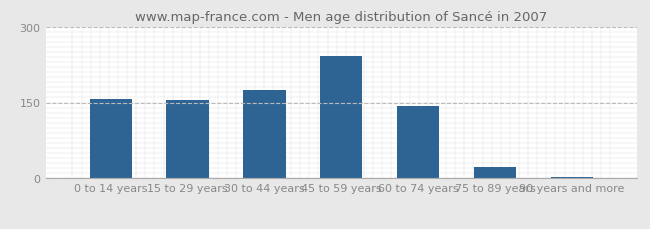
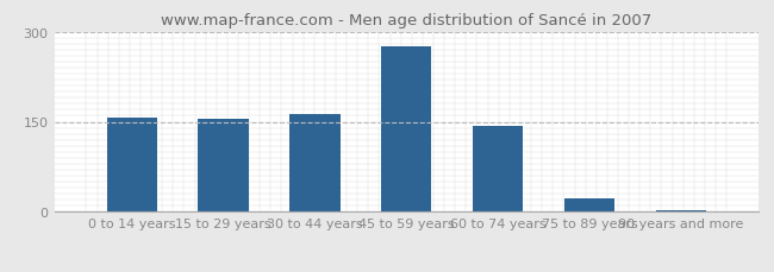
30 to 44 years: 174 -> 163
45 to 59 years: 242 -> 275
